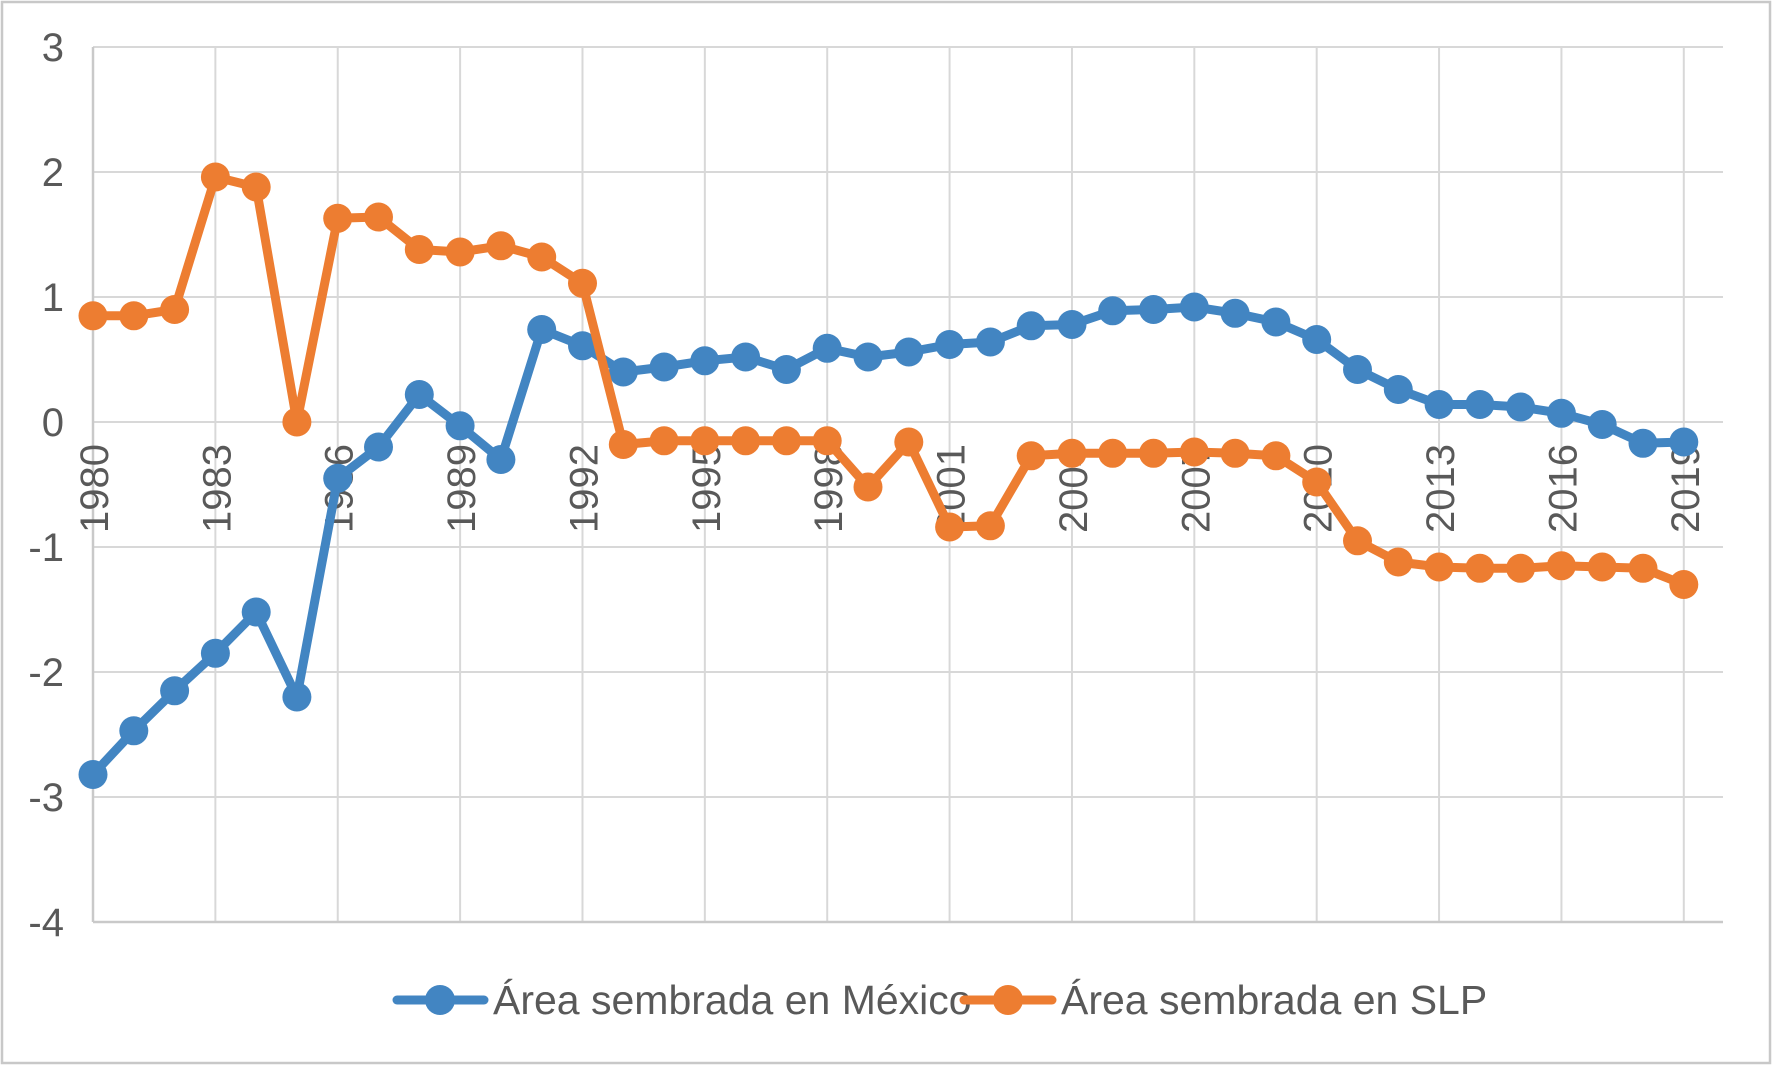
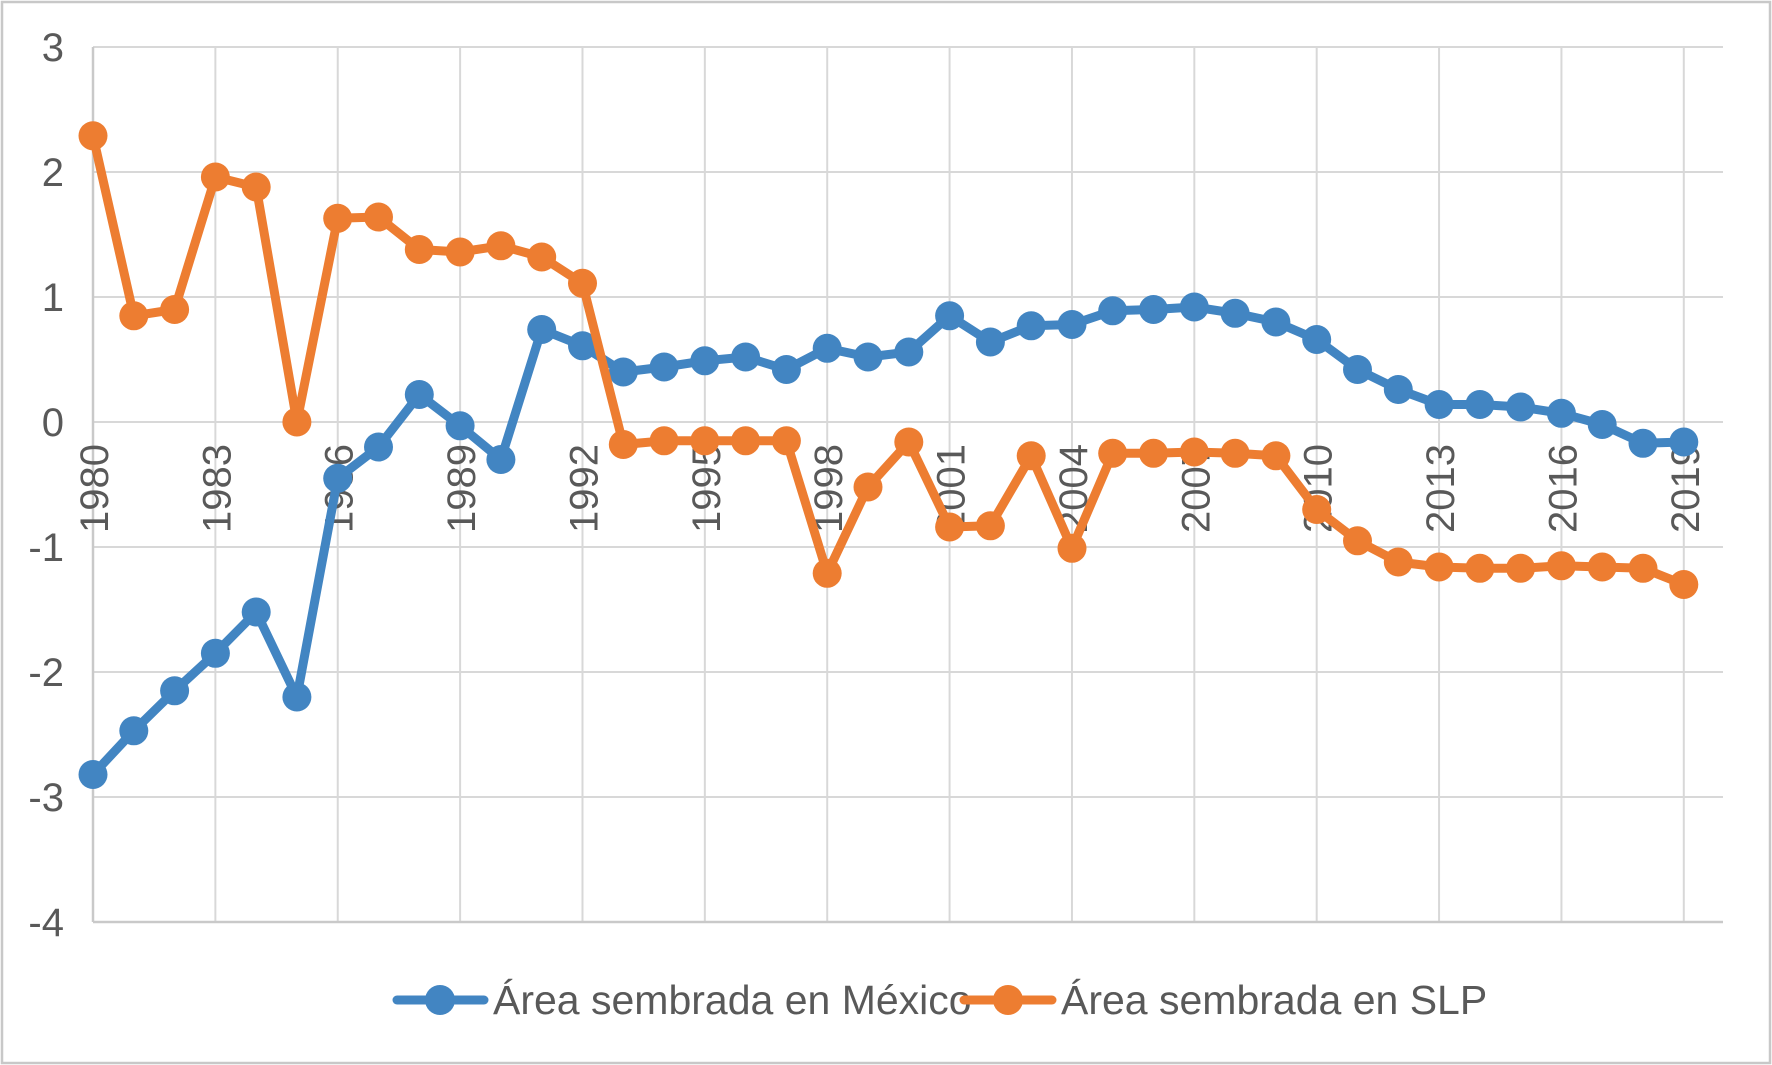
Área sembrada en SLP/1980: 0.85 -> 2.29
Área sembrada en SLP/1998: -0.15 -> -1.21
Área sembrada en México/2001: 0.62 -> 0.85
Área sembrada en SLP/2004: -0.25 -> -1.01
Área sembrada en SLP/2010: -0.48 -> -0.70
